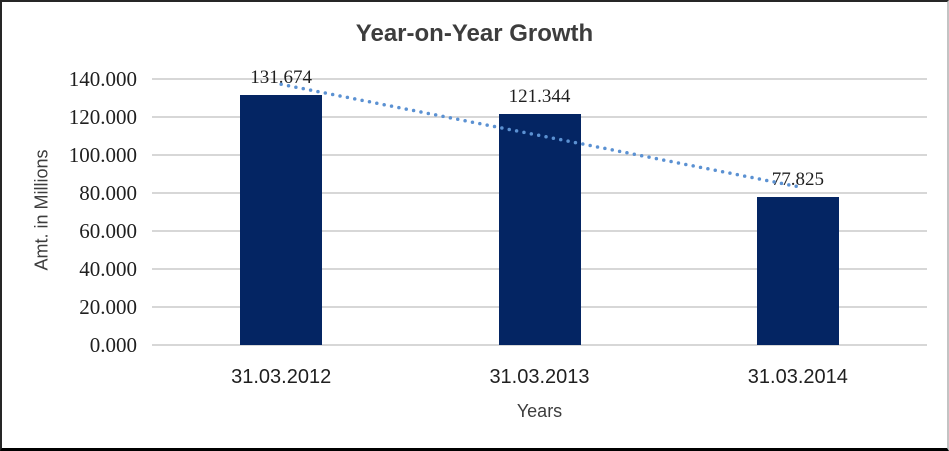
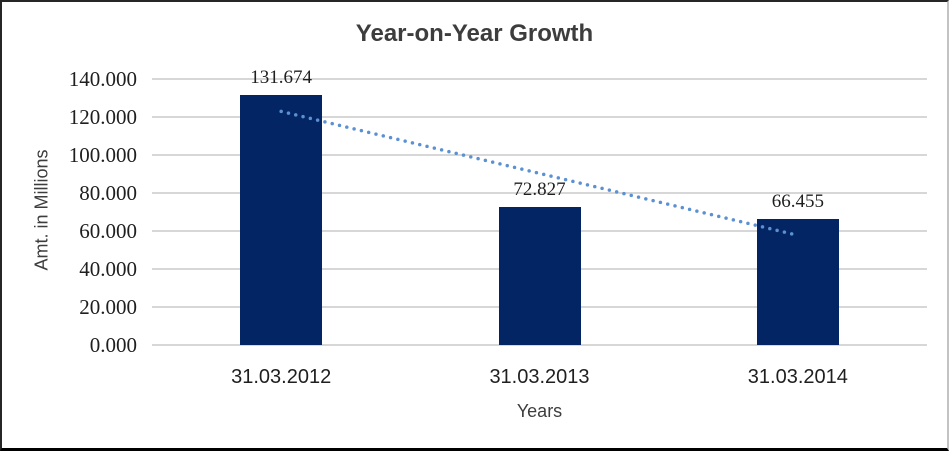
31.03.2013: 121.344 -> 72.827
31.03.2014: 77.825 -> 66.455
